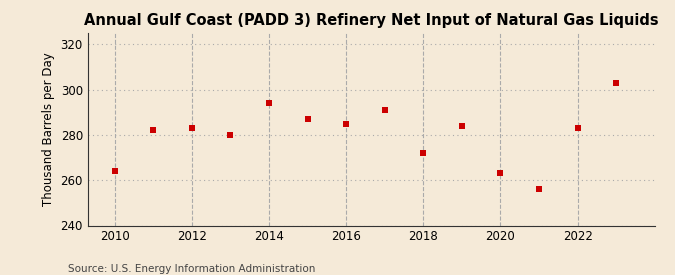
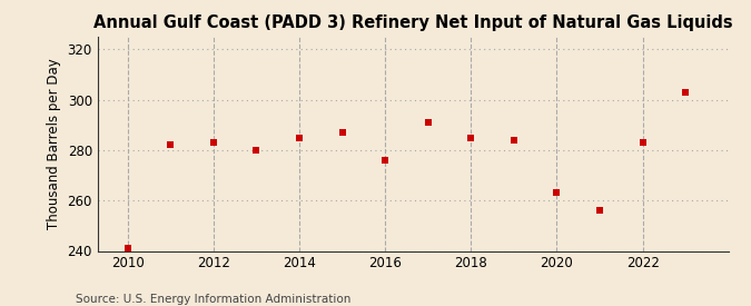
2010: 264 -> 241
2014: 294 -> 285
2016: 285 -> 276
2018: 272 -> 285
